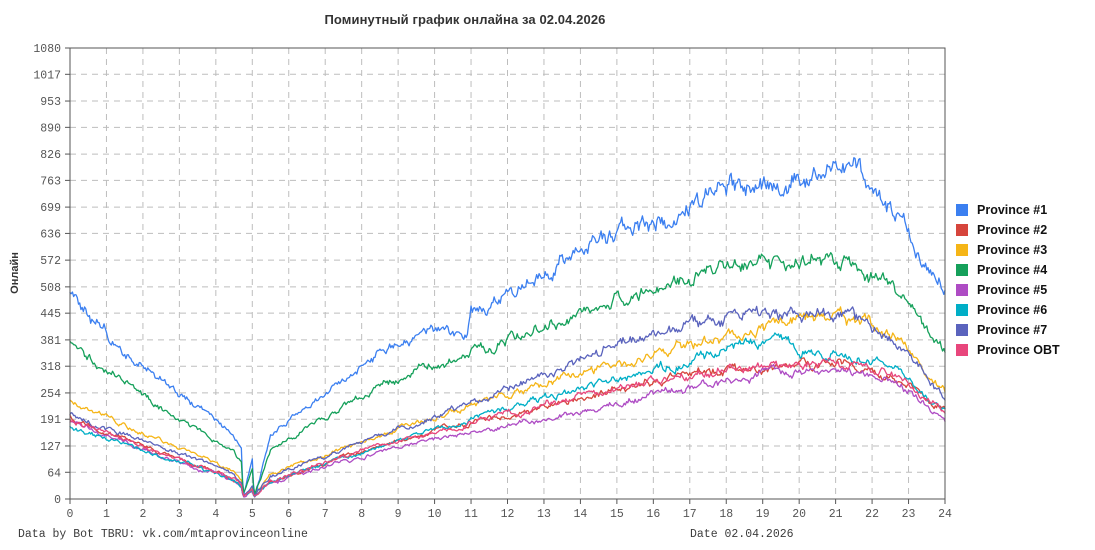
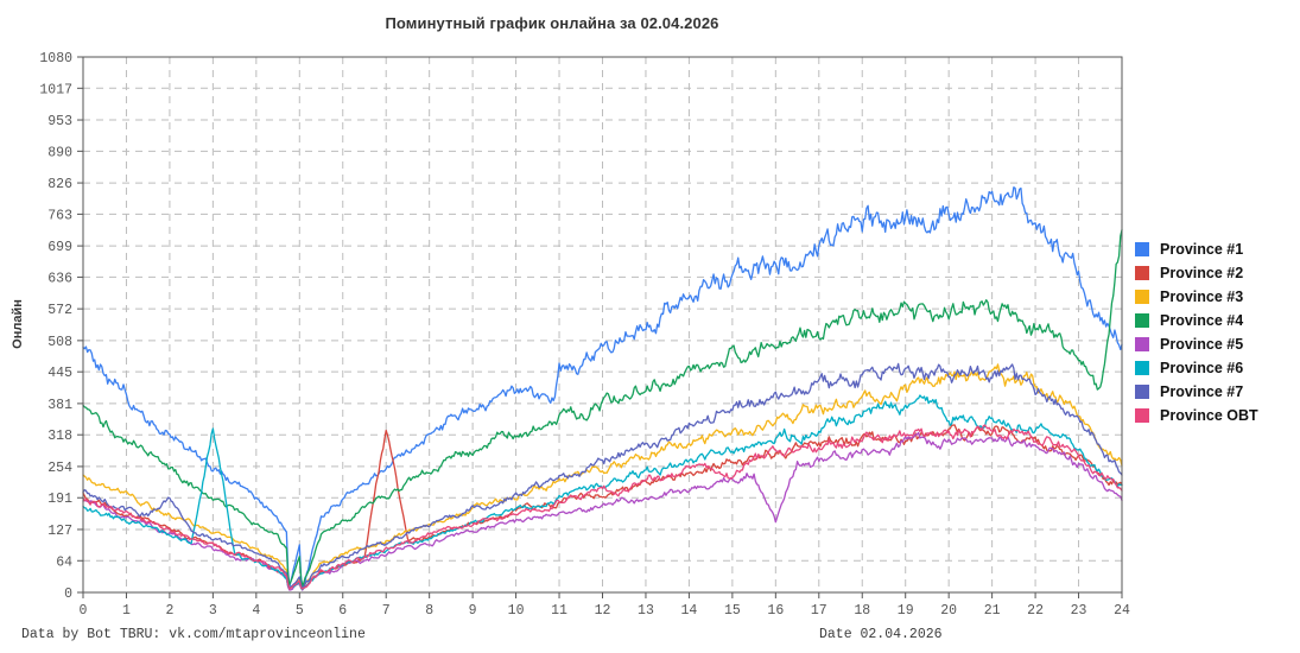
Province #7/2: 140 -> 190
Province #6/3: 90 -> 330
Province #2/7: 90 -> 340
Province OBT/15: 260 -> 230
Province #5/16: 250 -> 140
Province #4/24: 350 -> 720
